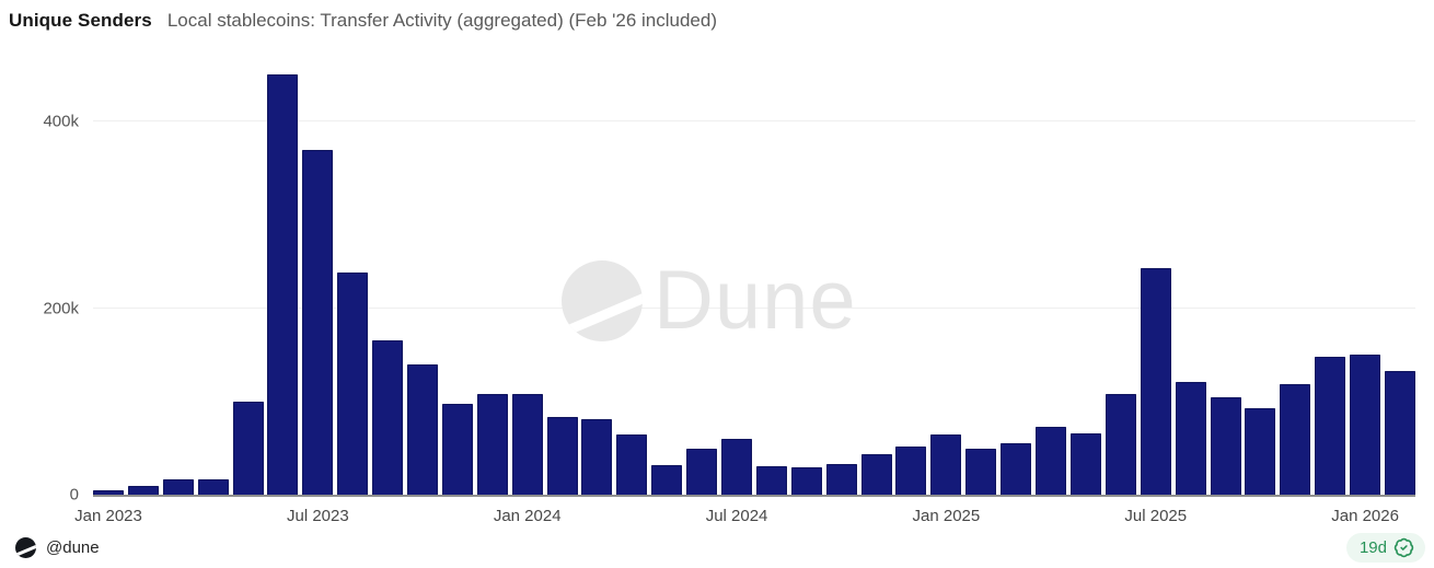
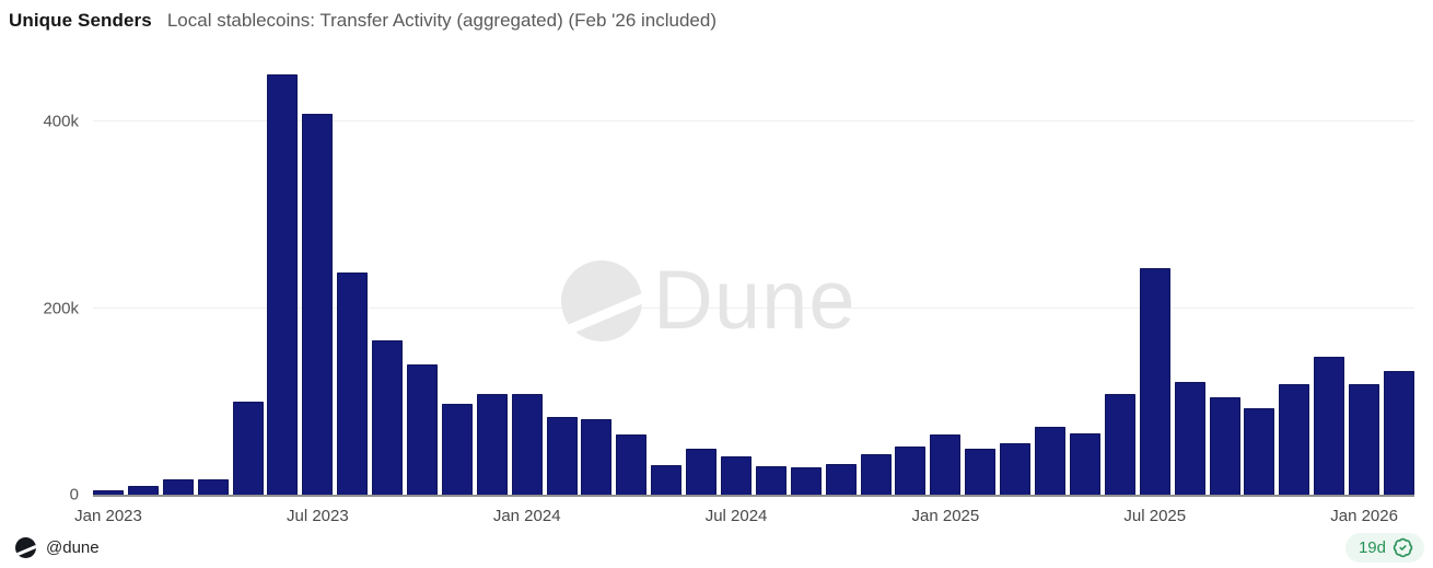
Jul 2023: 370k -> 410k
Jul 2024: 60k -> 40k
Jan 2026: 150k -> 120k
